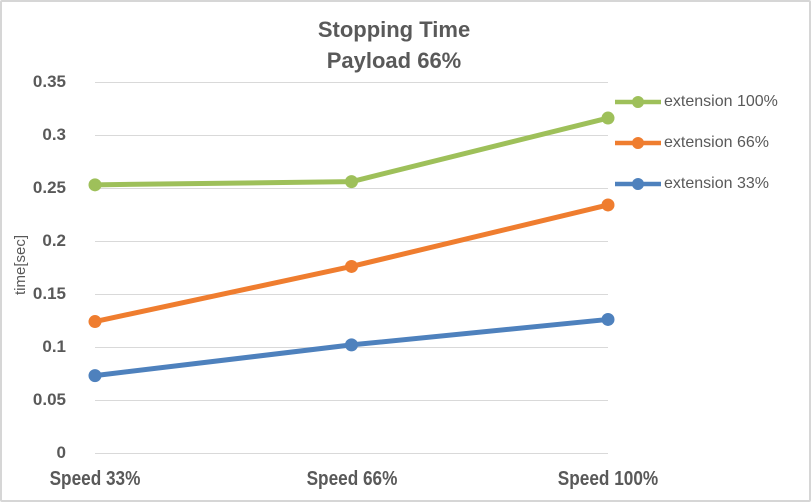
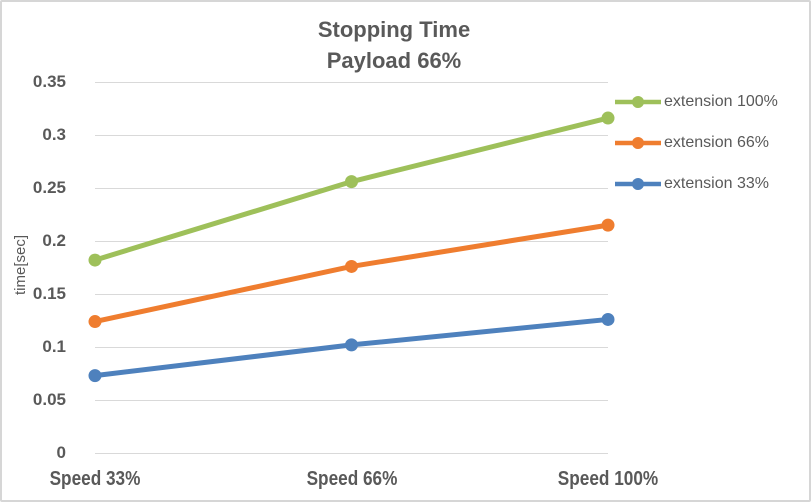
extension 100%/Speed 33%: 0.253 -> 0.182
extension 66%/Speed 100%: 0.234 -> 0.215
